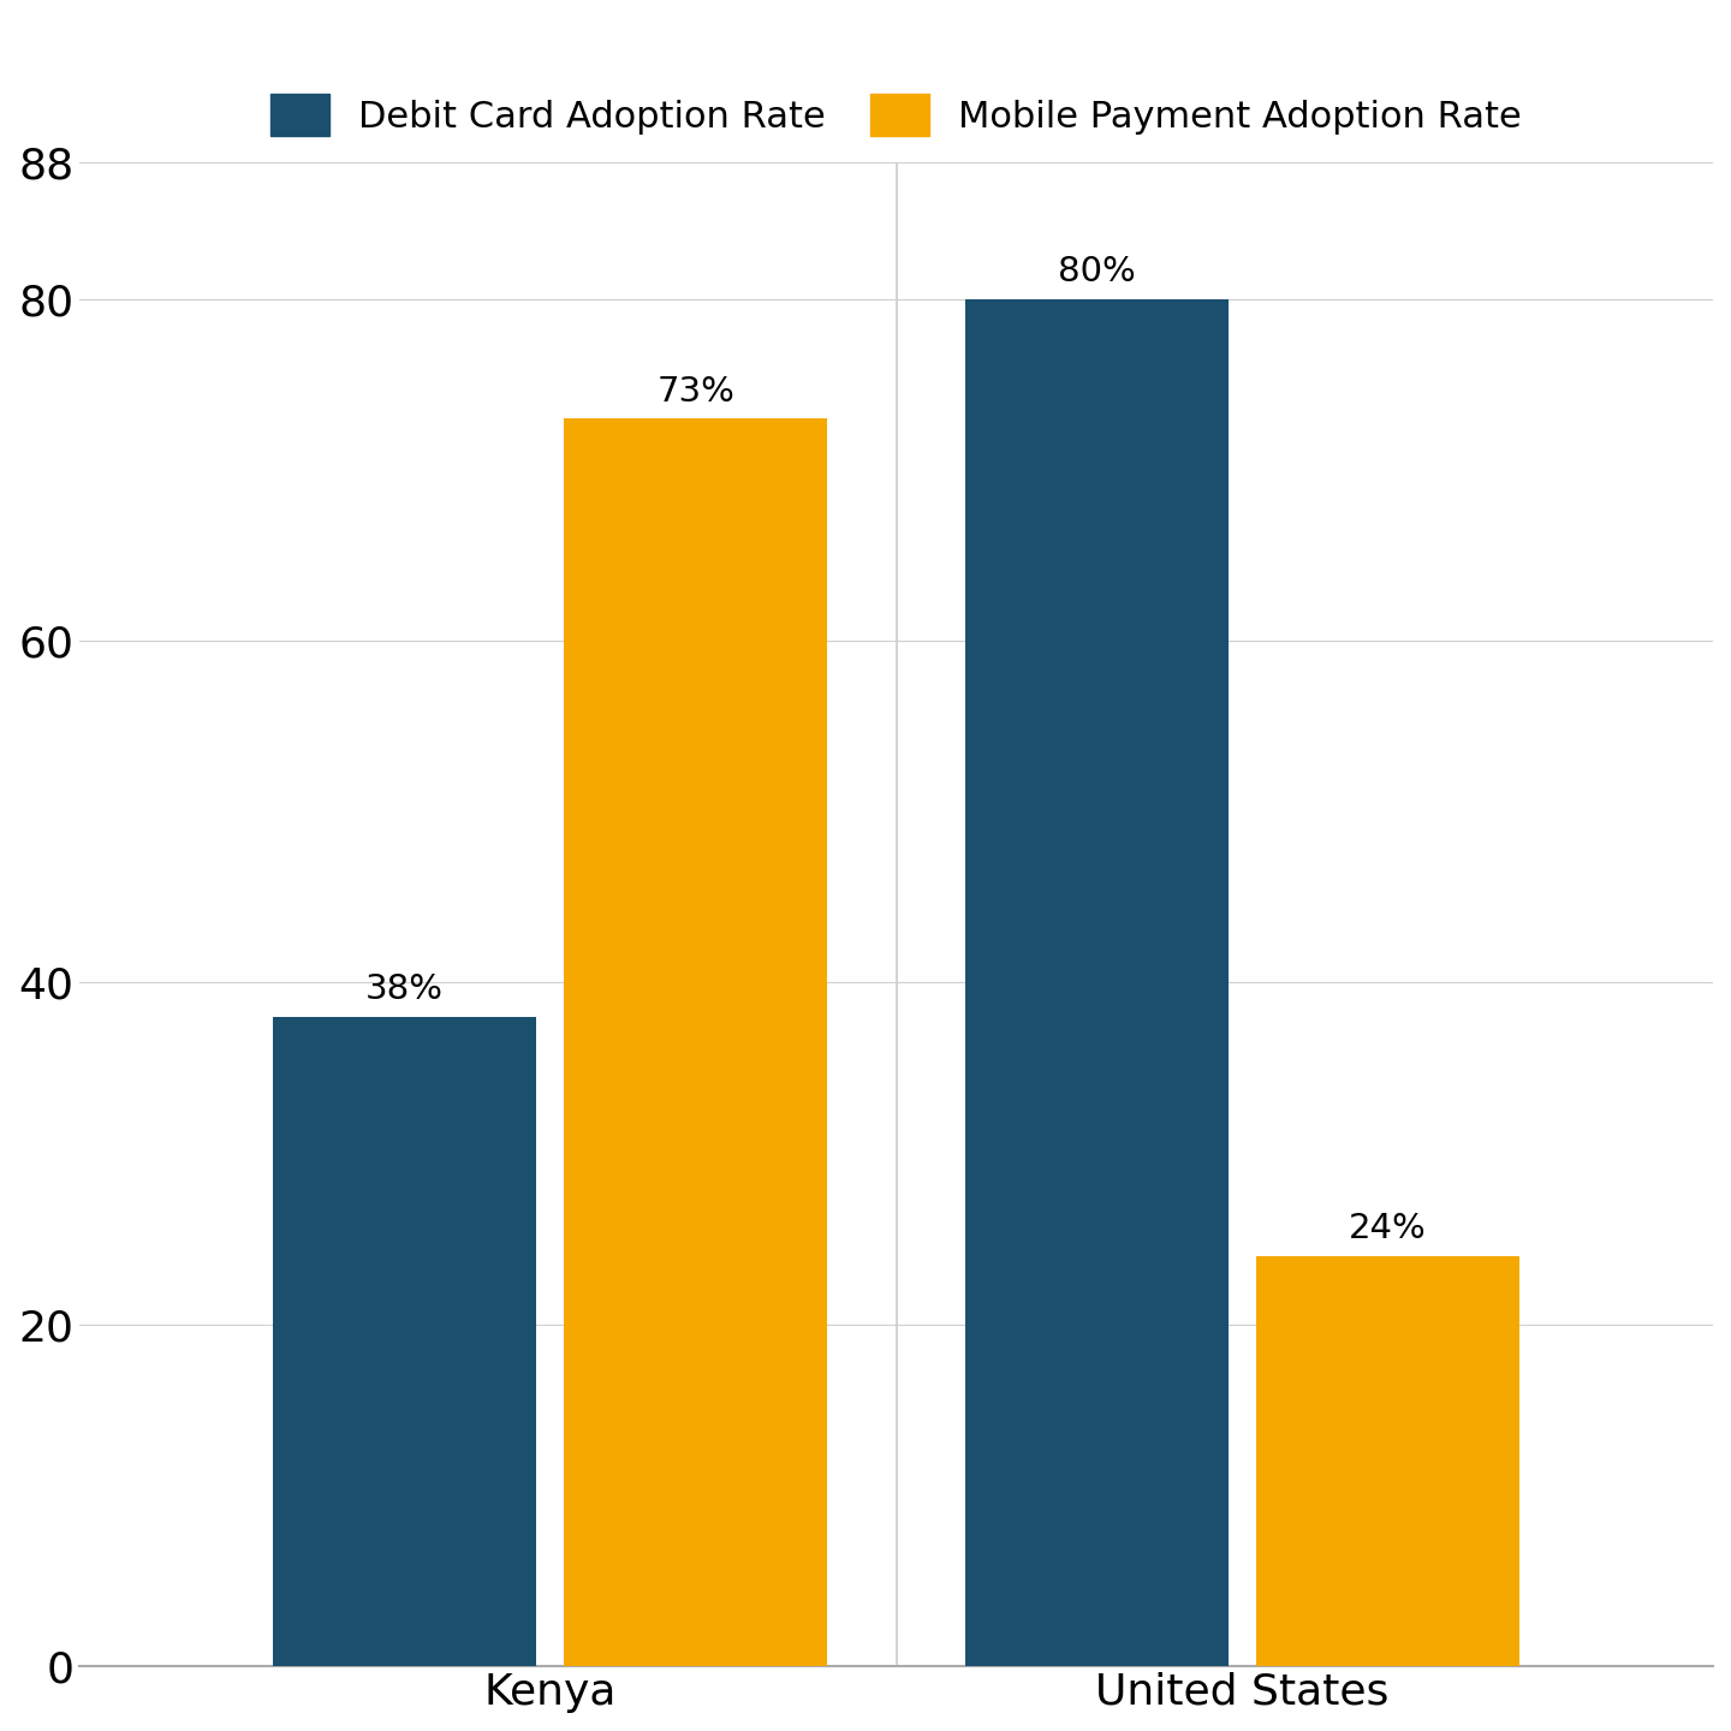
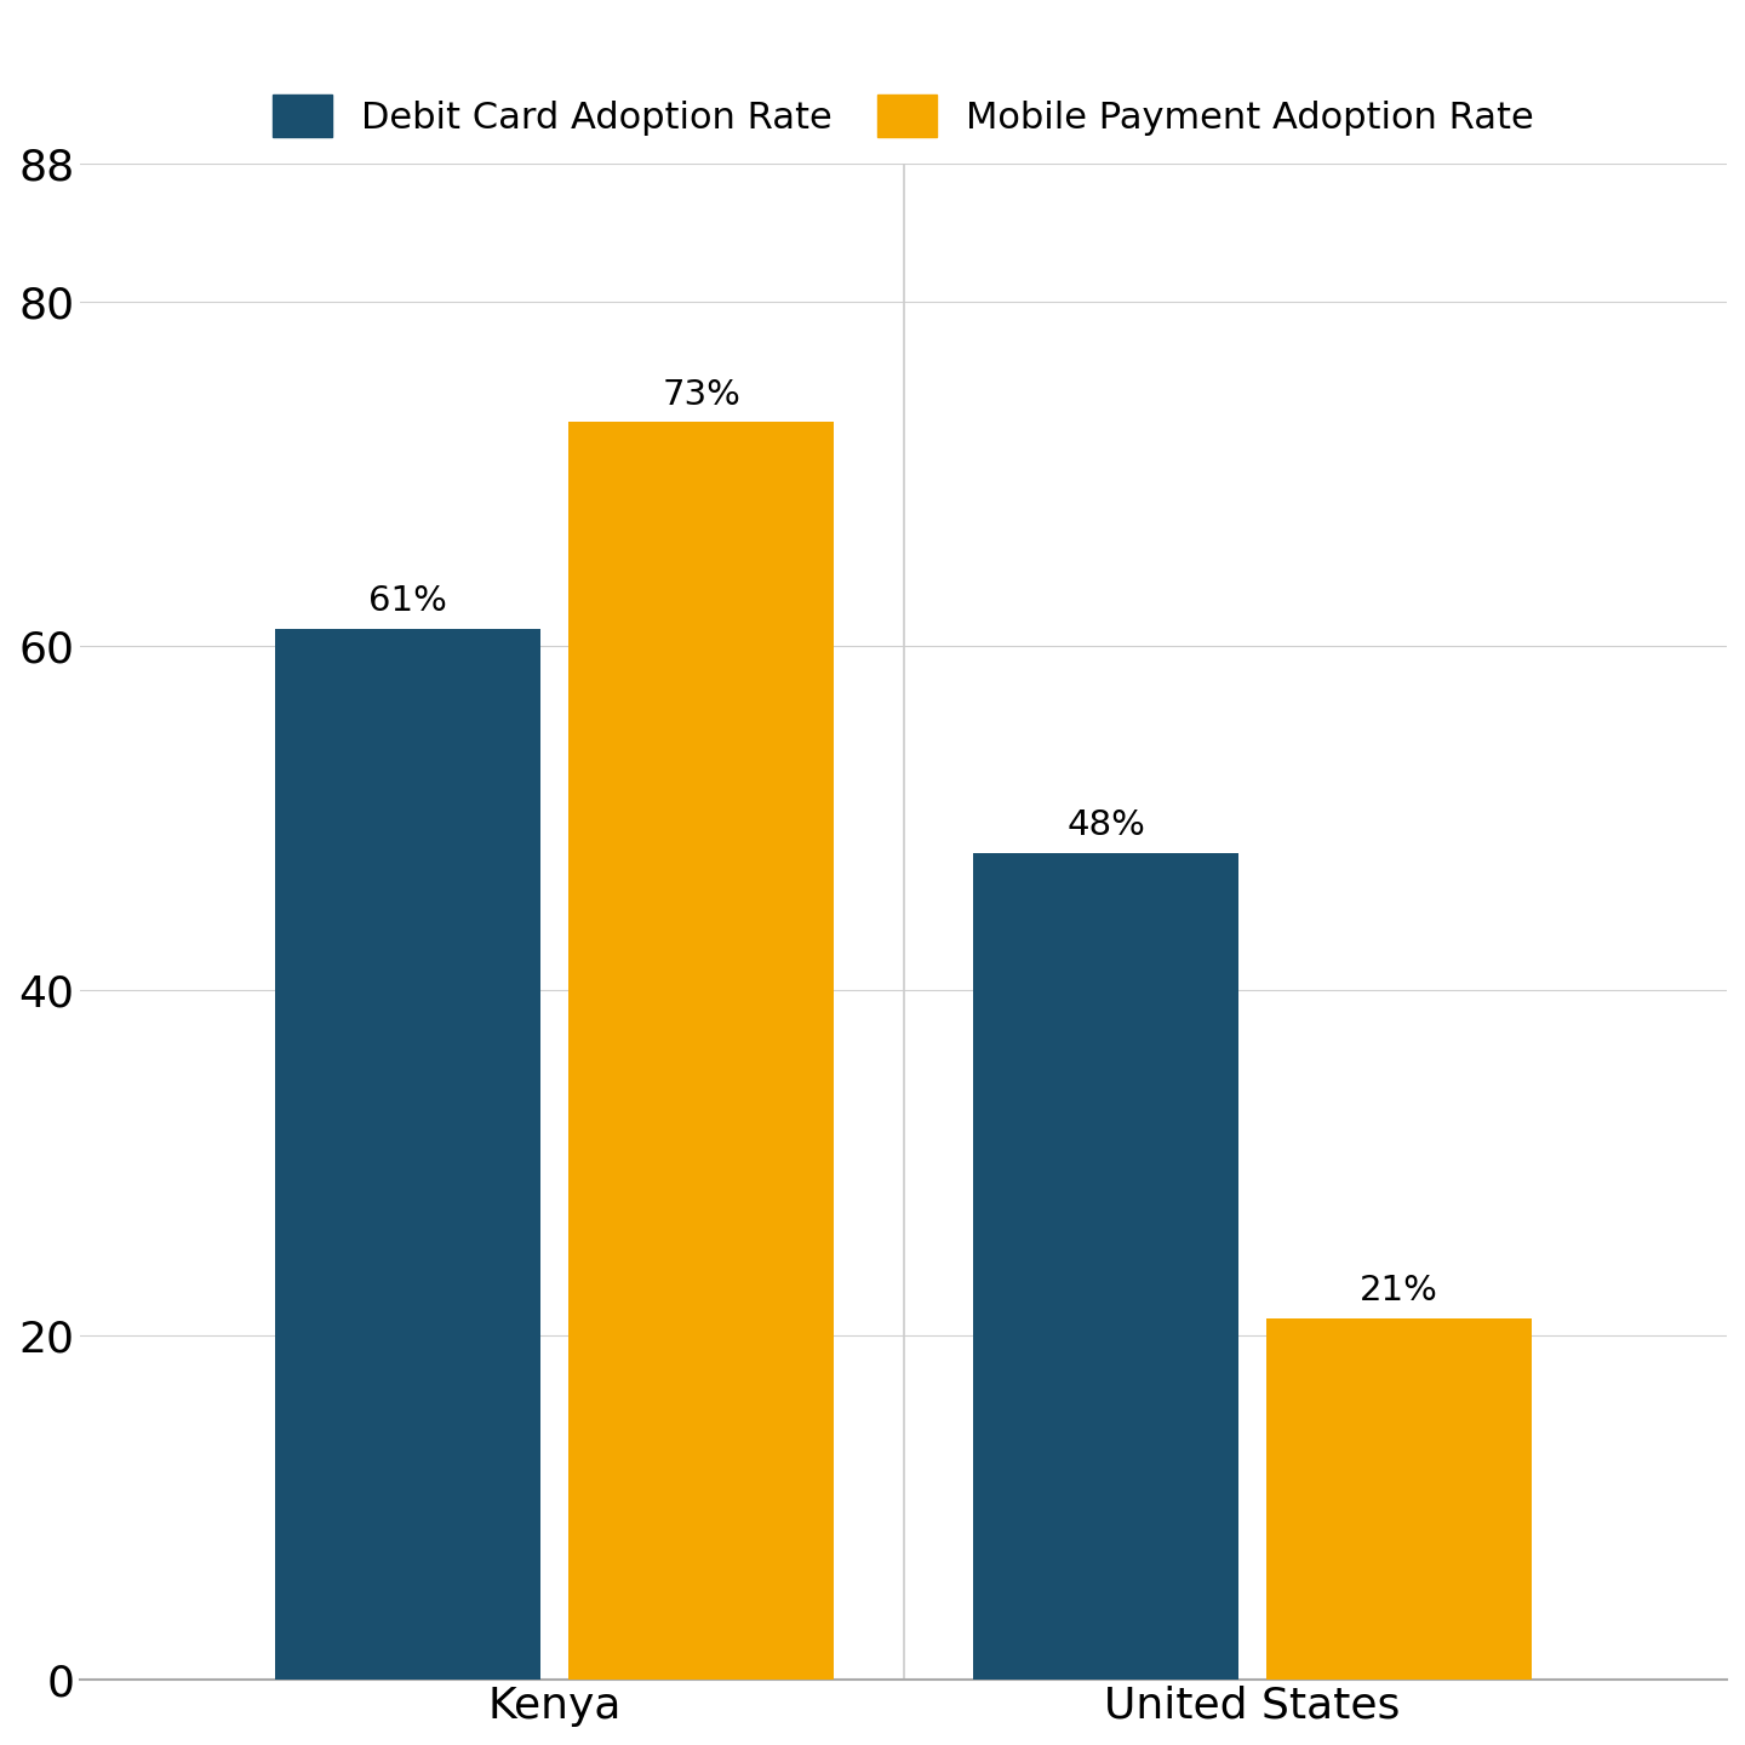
Debit Card Adoption Rate/Kenya: 38% -> 61%
Debit Card Adoption Rate/United States: 80% -> 48%
Mobile Payment Adoption Rate/United States: 24% -> 21%
